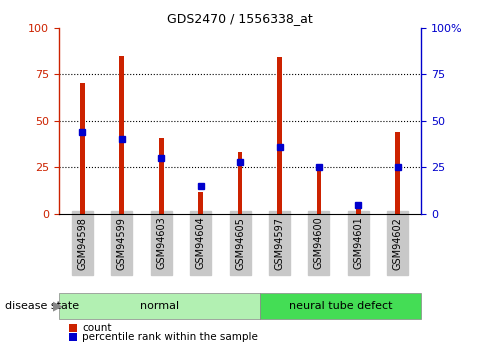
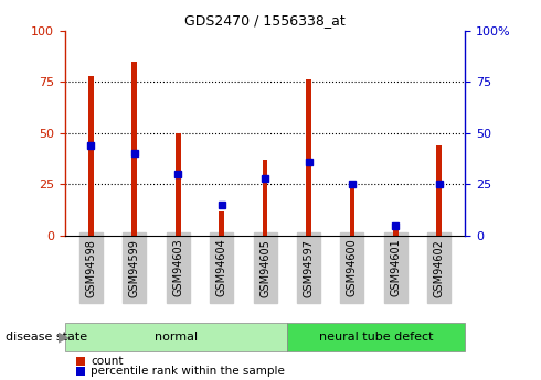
GSM94598: 70 -> 78
GSM94603: 41 -> 50
GSM94605: 33 -> 37
GSM94597: 84 -> 76
